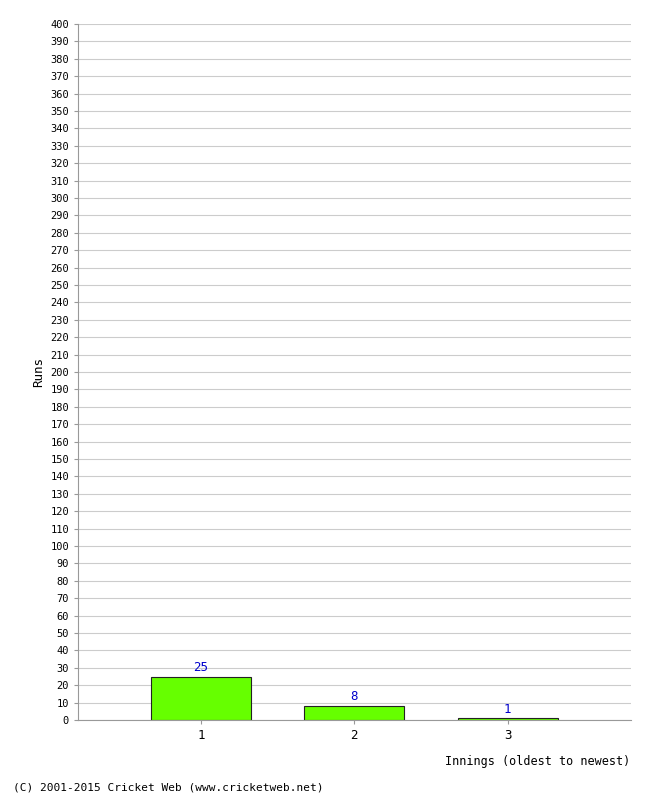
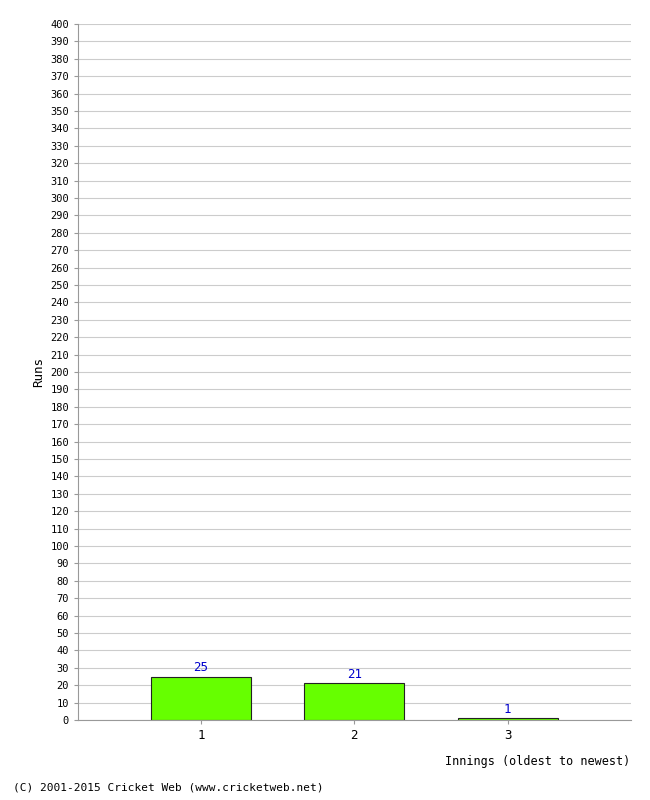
2: 8 -> 21
